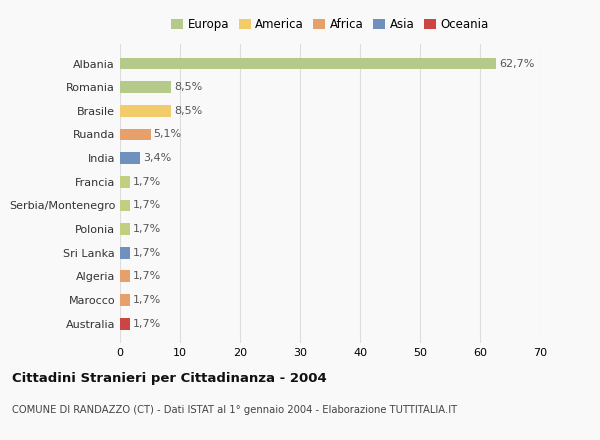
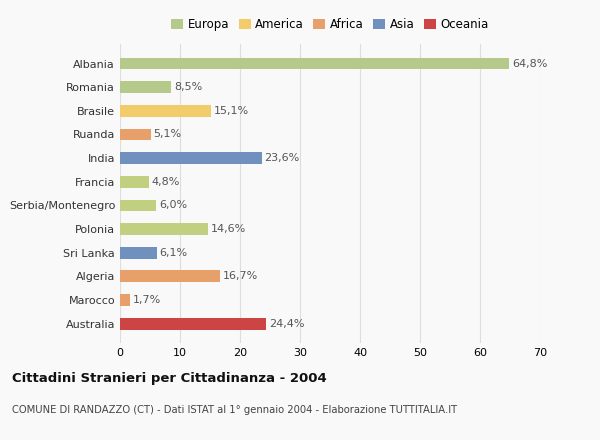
Albania: 62,7% -> 64,8%
Brasile: 8,5% -> 15,1%
India: 3,4% -> 23,6%
Francia: 1,7% -> 4,8%
Serbia/Montenegro: 1,7% -> 6,0%
Polonia: 1,7% -> 14,6%
Sri Lanka: 1,7% -> 6,1%
Algeria: 1,7% -> 16,7%
Australia: 1,7% -> 24,4%
